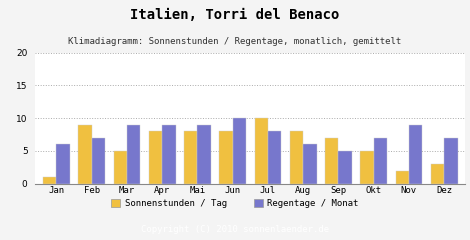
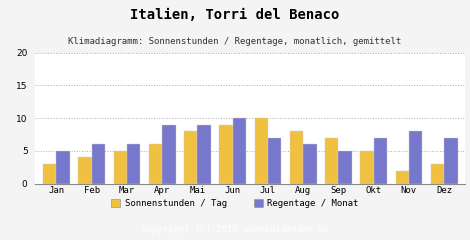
Sonnenstunden / Tag/Jan: 1 -> 3
Regentage / Monat/Jan: 6 -> 5
Sonnenstunden / Tag/Feb: 9 -> 4
Regentage / Monat/Feb: 7 -> 6
Regentage / Monat/Mar: 9 -> 6
Sonnenstunden / Tag/Apr: 8 -> 6
Sonnenstunden / Tag/Jun: 8 -> 9
Regentage / Monat/Jul: 8 -> 7
Regentage / Monat/Nov: 9 -> 8
